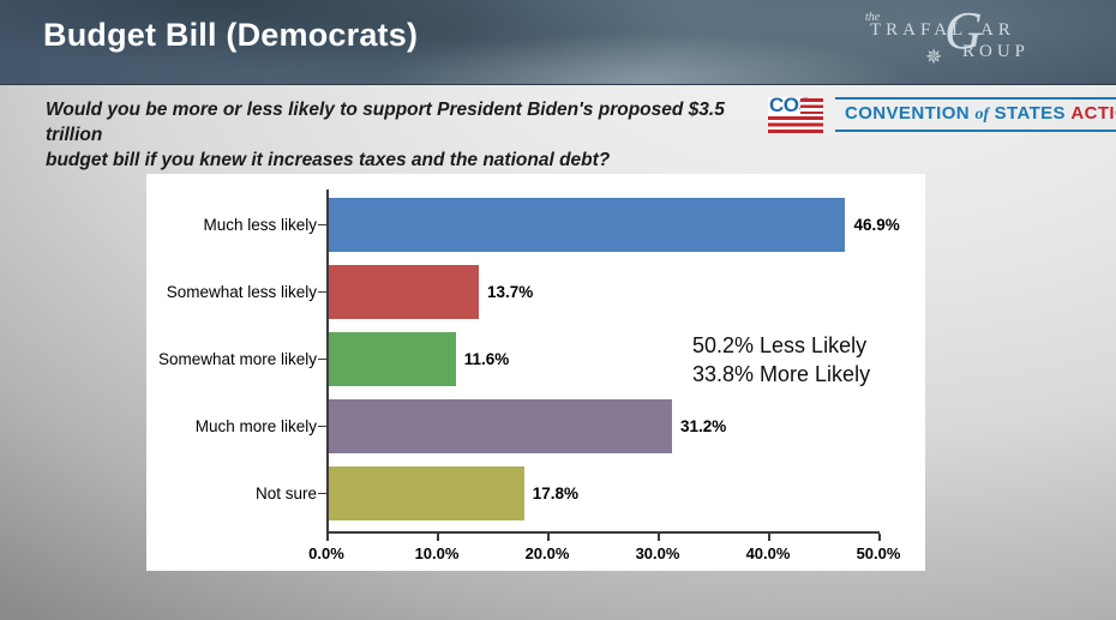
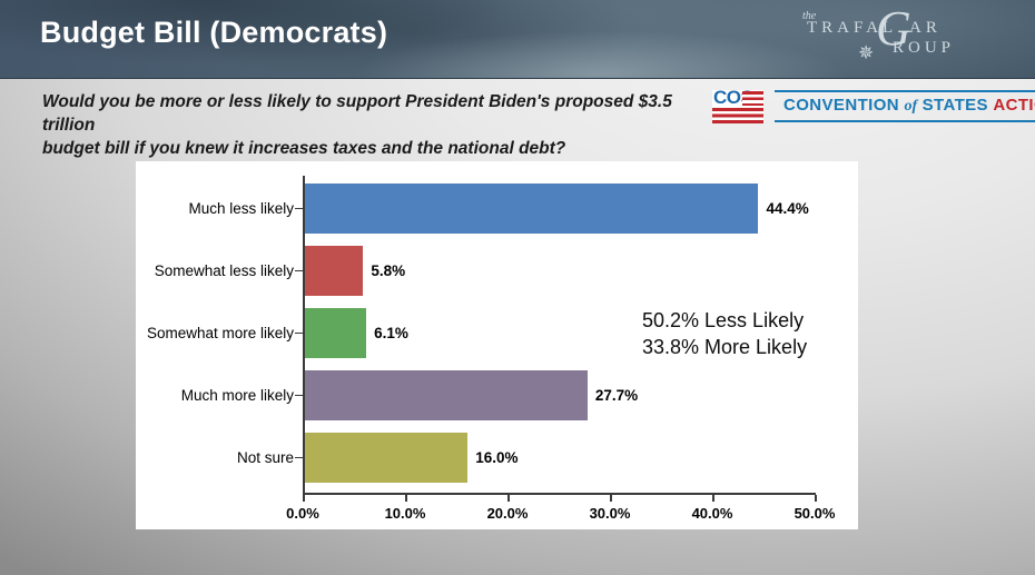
Much less likely: 46.9% -> 44.4%
Somewhat less likely: 13.7% -> 5.8%
Somewhat more likely: 11.6% -> 6.1%
Much more likely: 31.2% -> 27.7%
Not sure: 17.8% -> 16.0%
